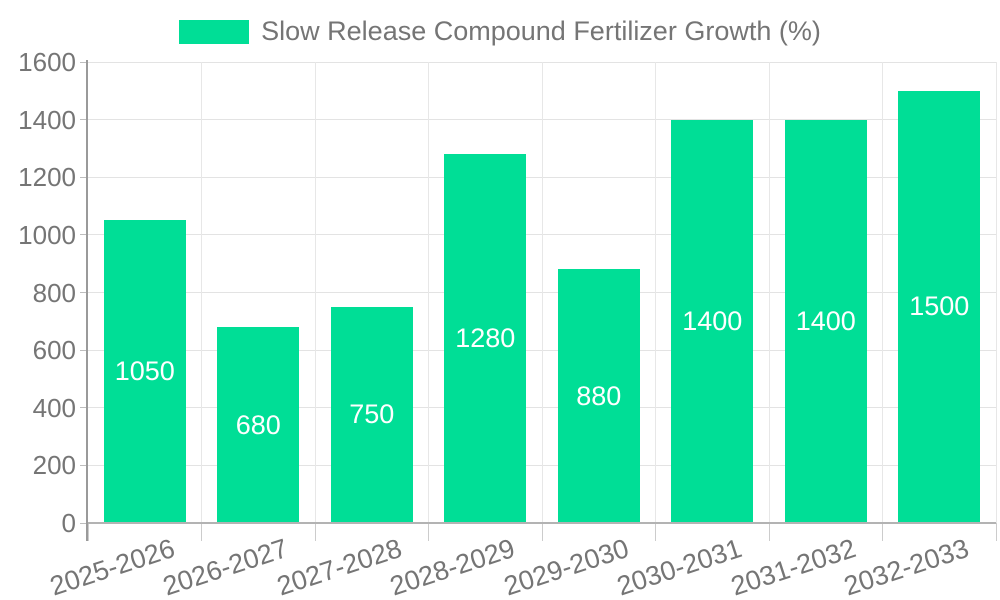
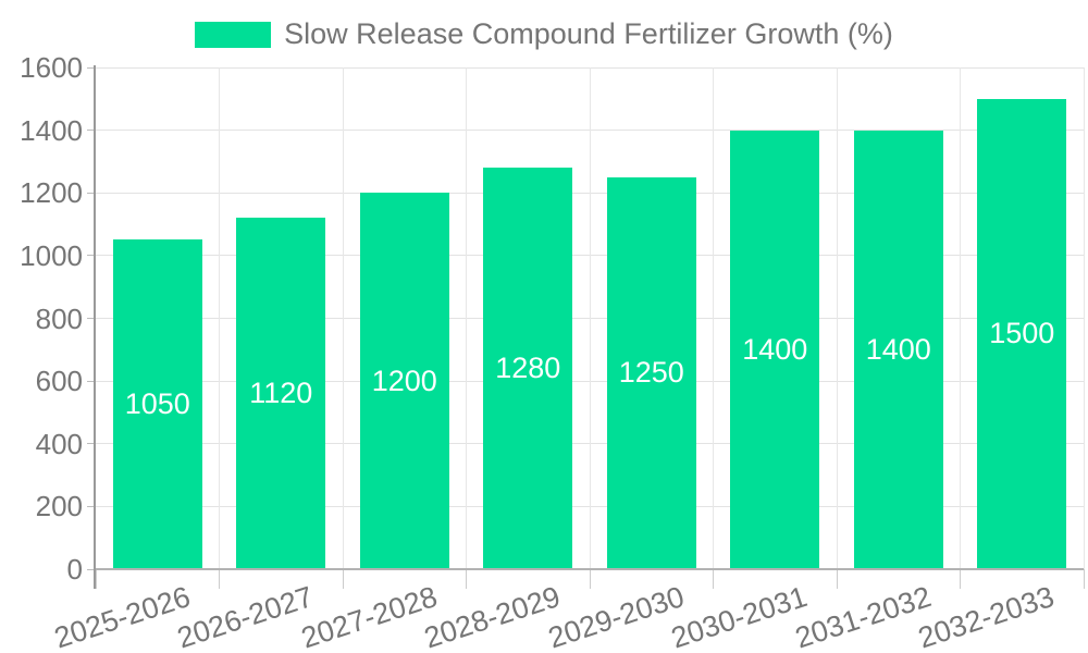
2026-2027: 680 -> 1120
2027-2028: 750 -> 1200
2029-2030: 880 -> 1250
